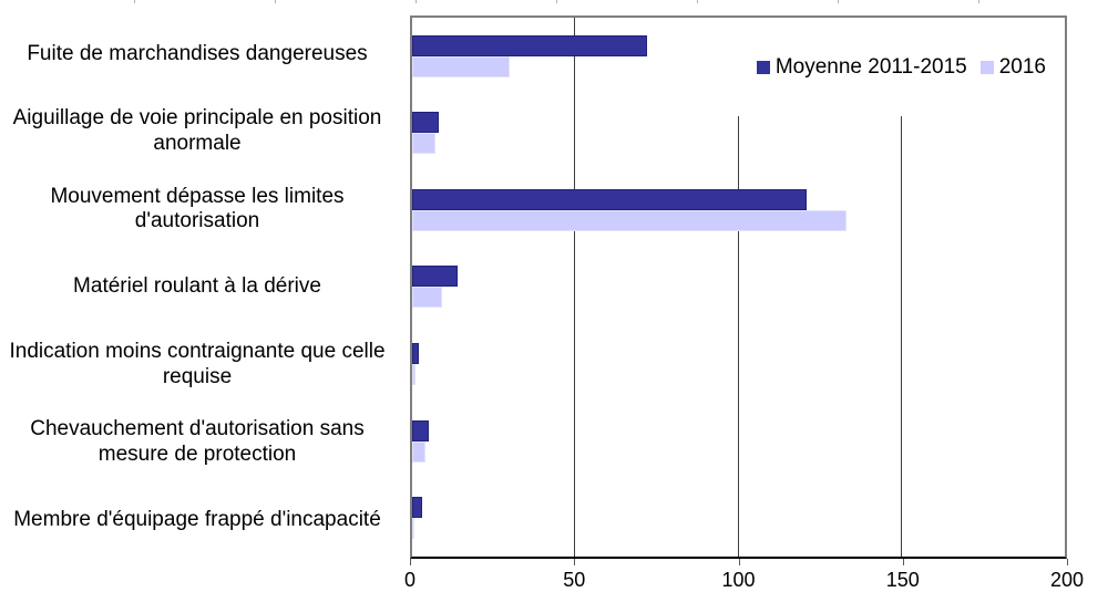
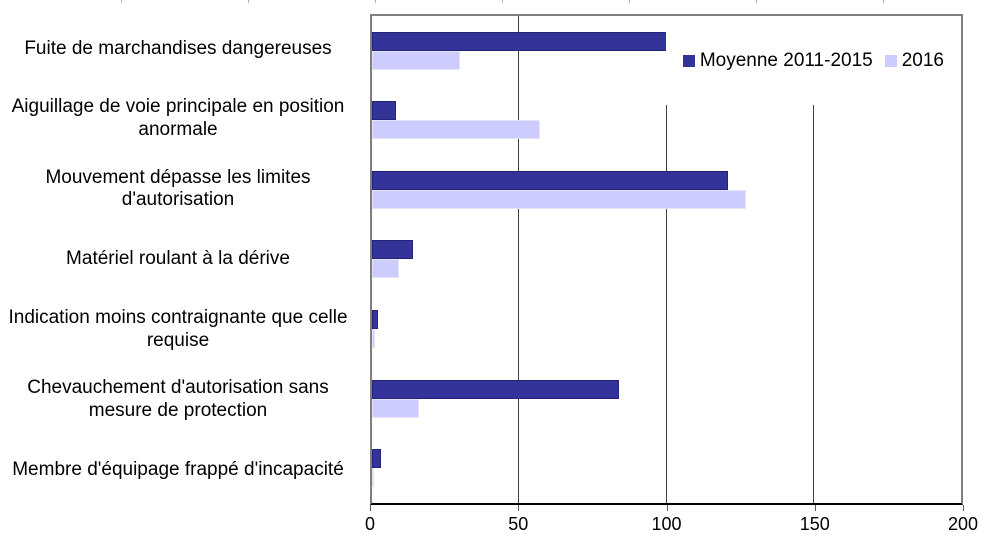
Moyenne 2011-2015/Fuite de marchandises dangereuses: 72 -> 148
2016/Aiguillage de voie principale en position anormale: 7 -> 57
2016/Mouvement dépasse les limites d'autorisation: 133 -> 127
Moyenne 2011-2015/Chevauchement d'autorisation sans mesure de protection: 5 -> 84
2016/Chevauchement d'autorisation sans mesure de protection: 4 -> 16
